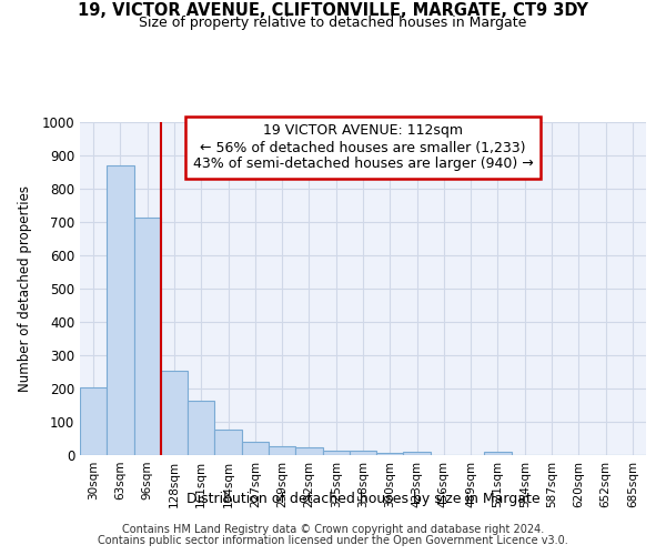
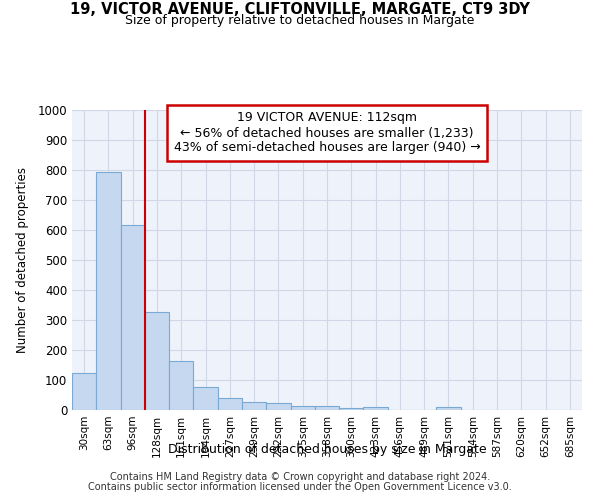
30sqm: 205 -> 125
63sqm: 870 -> 795
96sqm: 715 -> 617
128sqm: 255 -> 328
